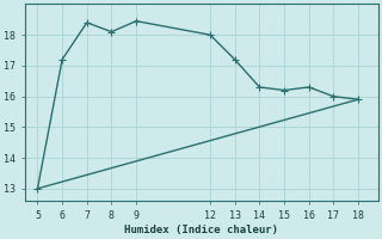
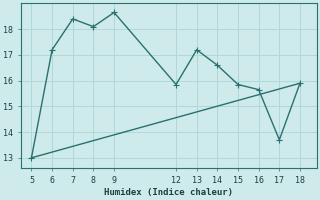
9: 18.45 -> 18.65
12: 18.00 -> 15.85
14: 16.30 -> 16.60
15: 16.20 -> 15.85
16: 16.30 -> 15.65
17: 16.00 -> 13.70
